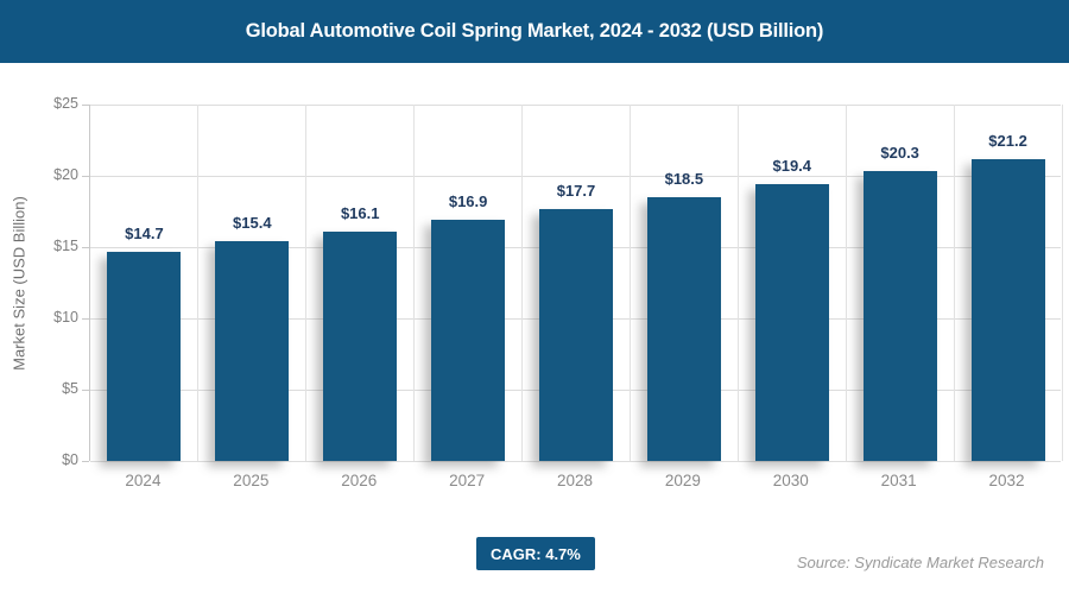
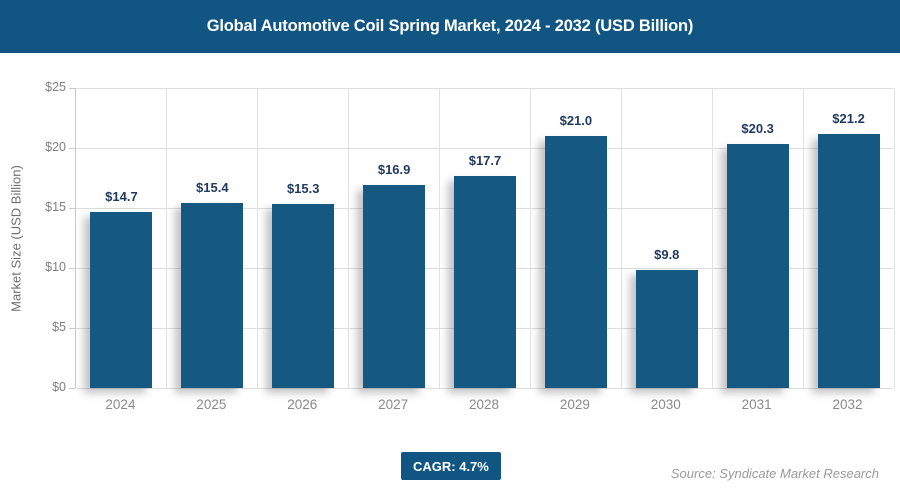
2026: $16.1 -> $15.3
2029: $18.5 -> $21.0
2030: $19.4 -> $9.8
